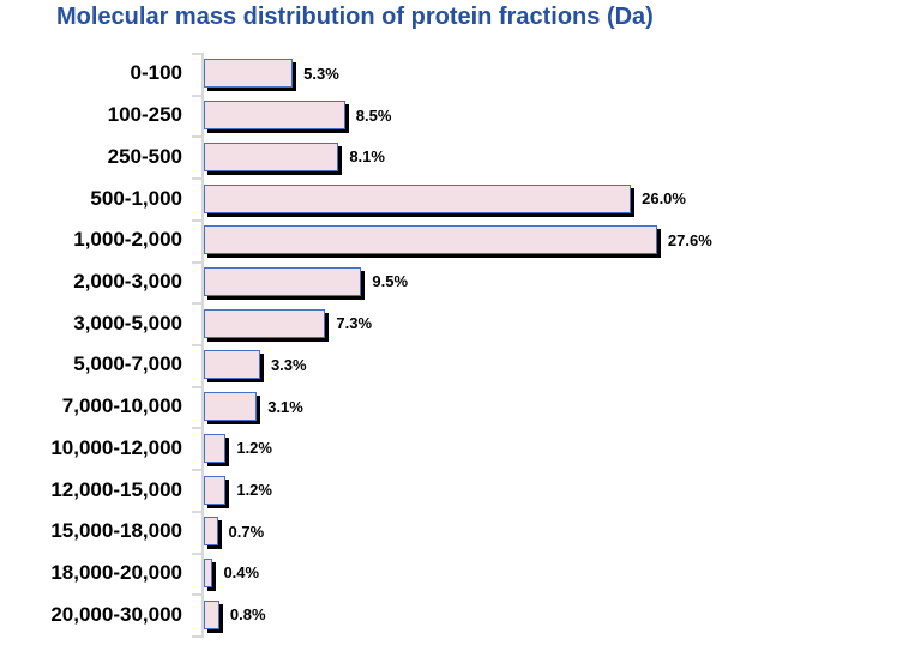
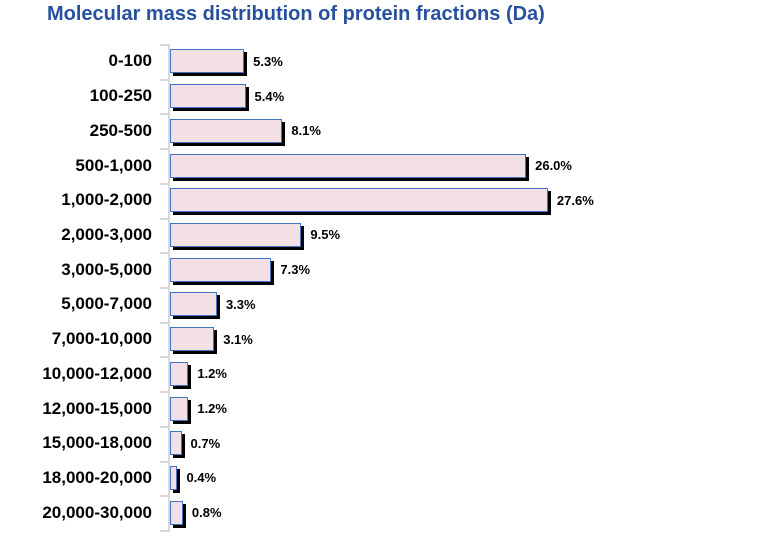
100-250: 8.5% -> 5.4%
